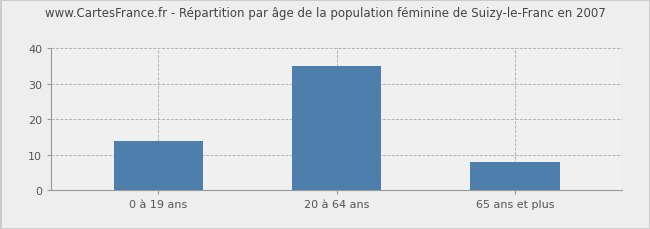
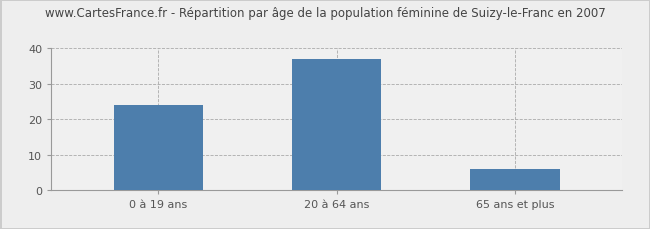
0 à 19 ans: 14 -> 24
20 à 64 ans: 35 -> 37
65 ans et plus: 8 -> 6
